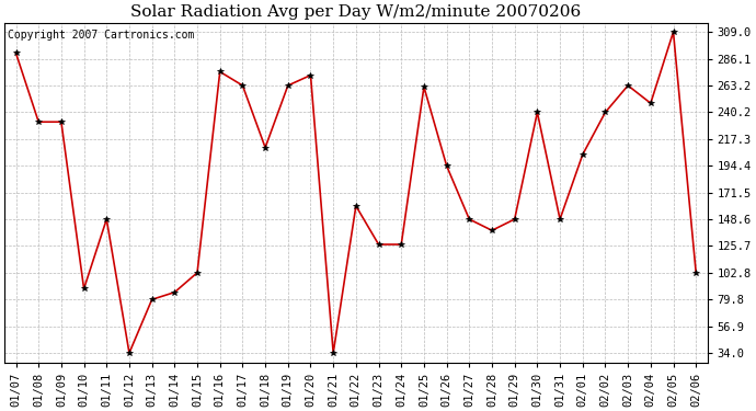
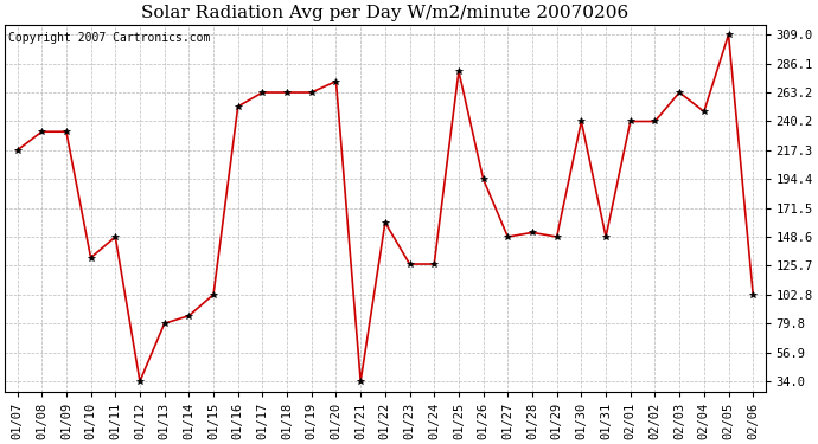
01/07: 291 -> 217
01/10: 89 -> 132
01/16: 275 -> 252
01/18: 210 -> 263
01/25: 262 -> 280
01/28: 139 -> 152
02/01: 204 -> 240
